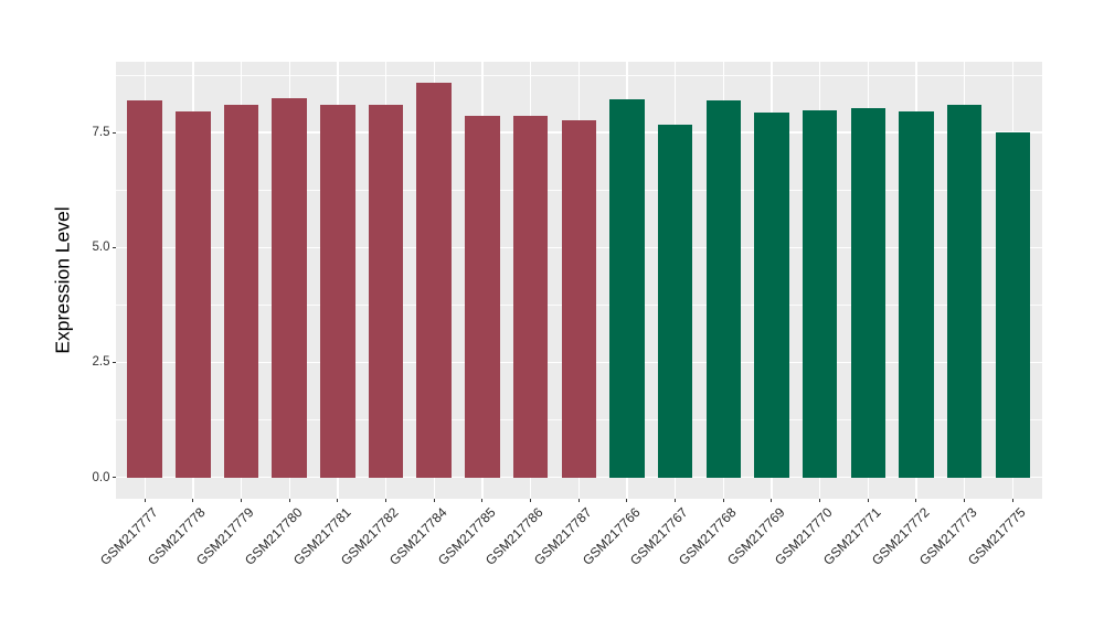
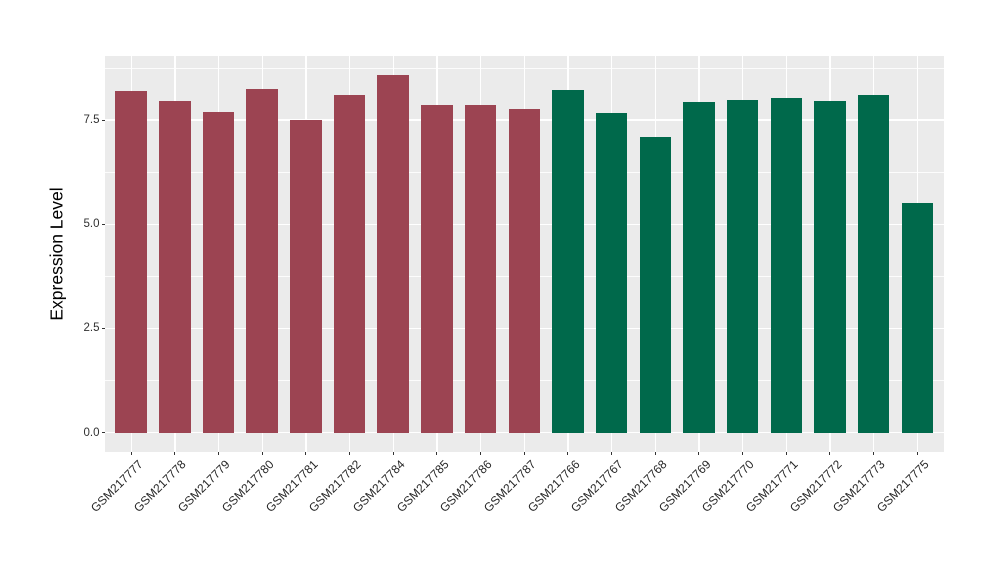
GSM217779: 8.1 -> 7.7
GSM217781: 8.1 -> 7.5
GSM217768: 8.2 -> 7.1
GSM217775: 7.5 -> 5.5
